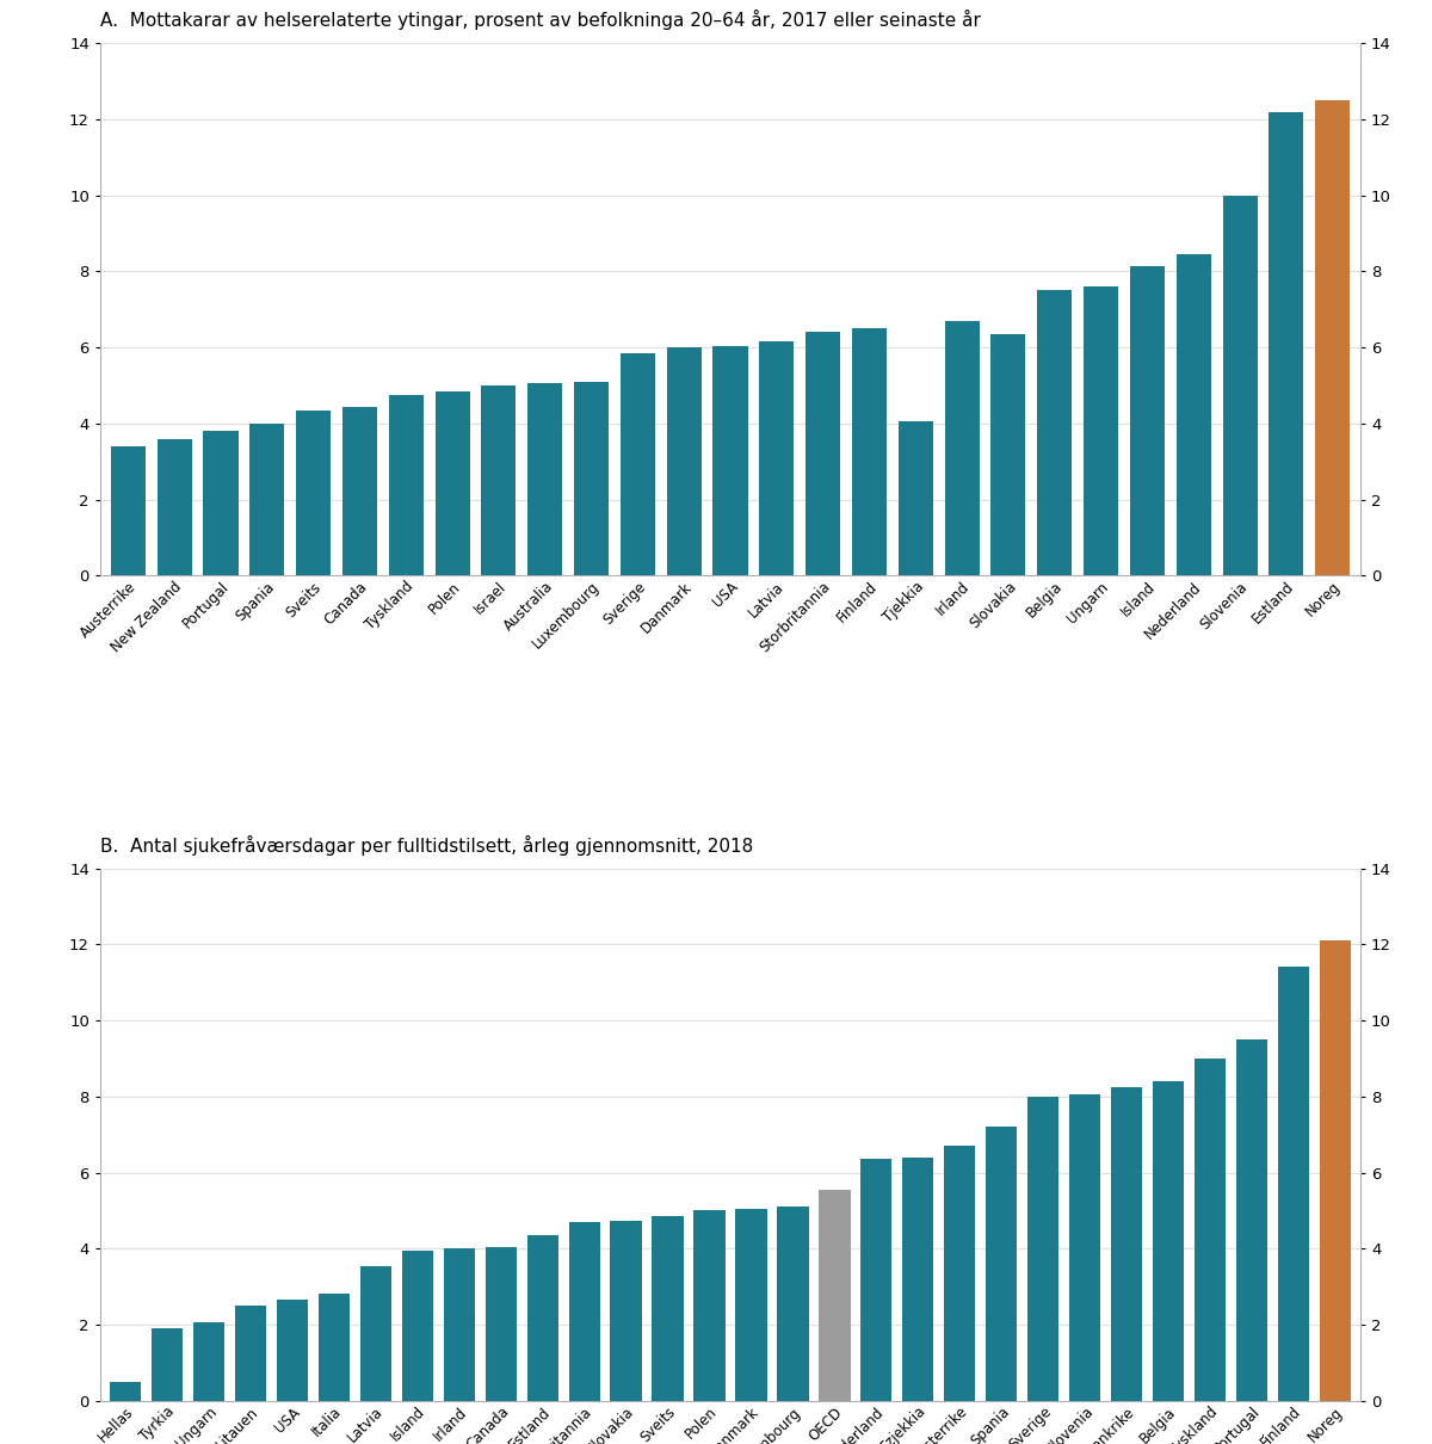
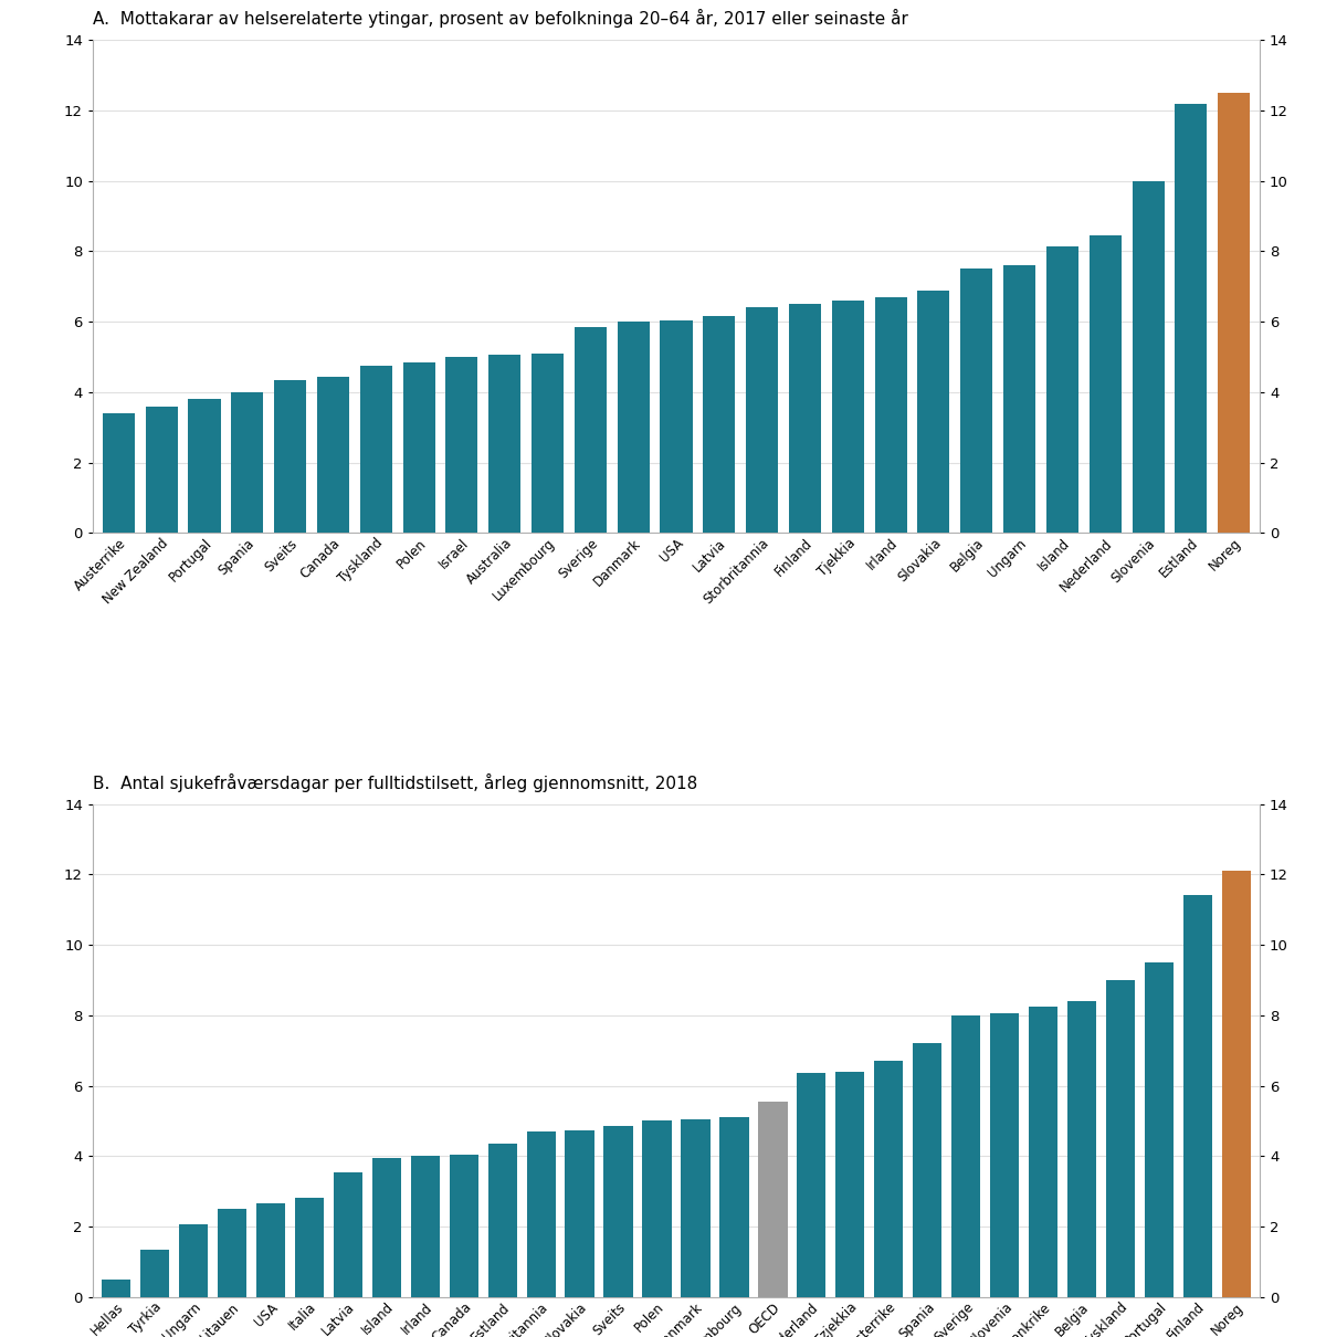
Tjekkia: 4.05 -> 6.60
Slovakia: 6.35 -> 6.90
Tyrkia: 1.90 -> 1.35
